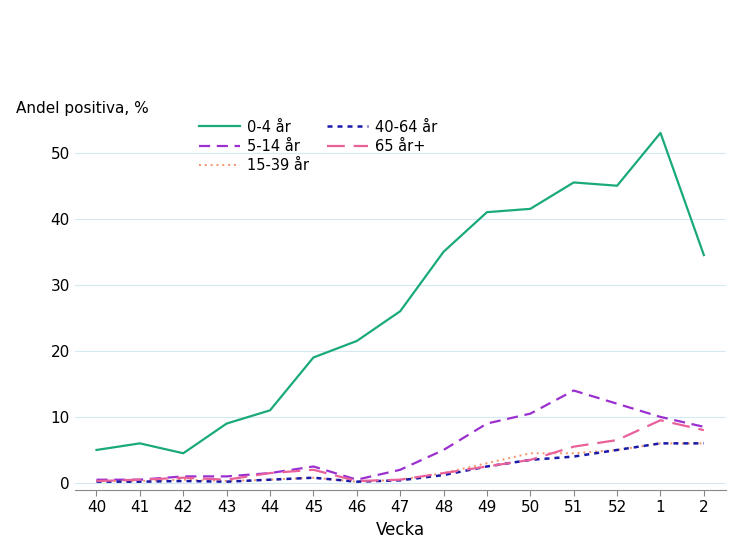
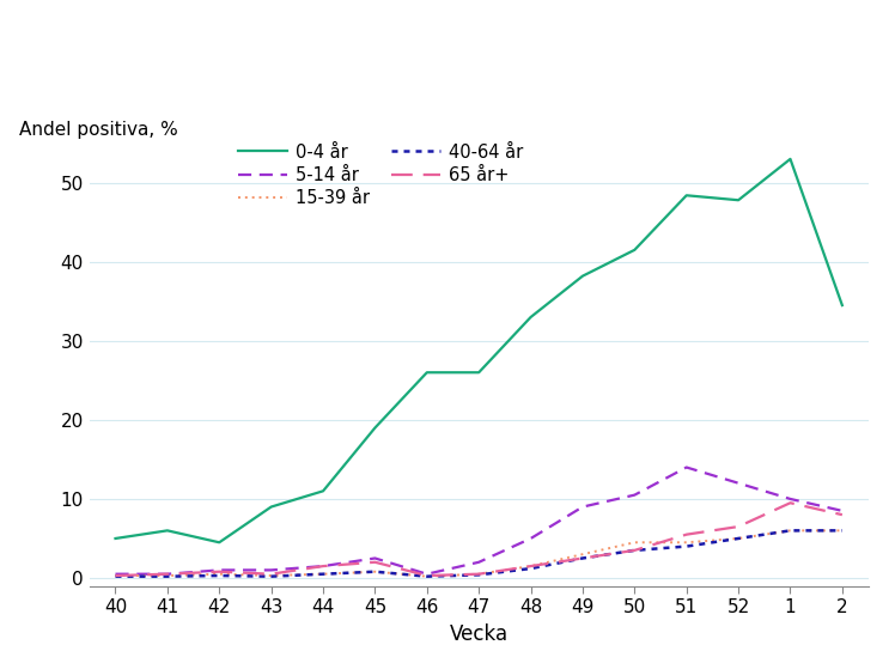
0-4 år/46: 21.5 -> 26.0
0-4 år/48: 35.0 -> 33.0
0-4 år/49: 41.0 -> 38.2
0-4 år/51: 45.5 -> 48.4
0-4 år/52: 45.0 -> 47.8
